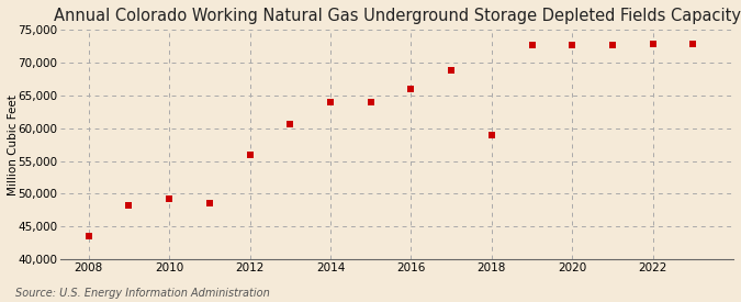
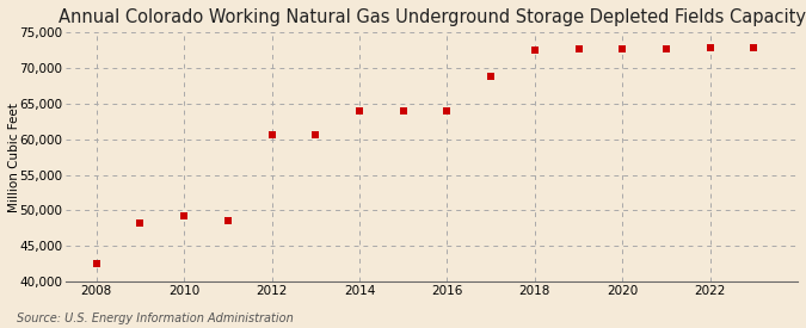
2008: 43,600 -> 42,500
2012: 56,000 -> 60,700
2016: 66,000 -> 64,000
2018: 59,000 -> 72,500
